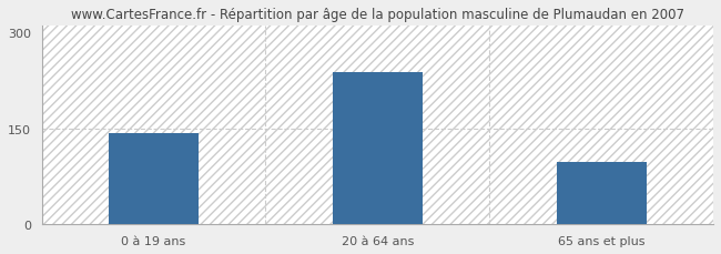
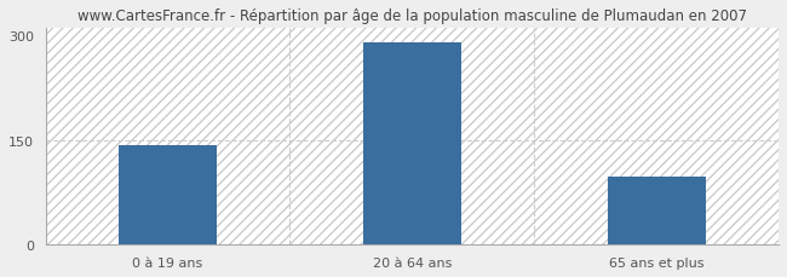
20 à 64 ans: 238 -> 289
